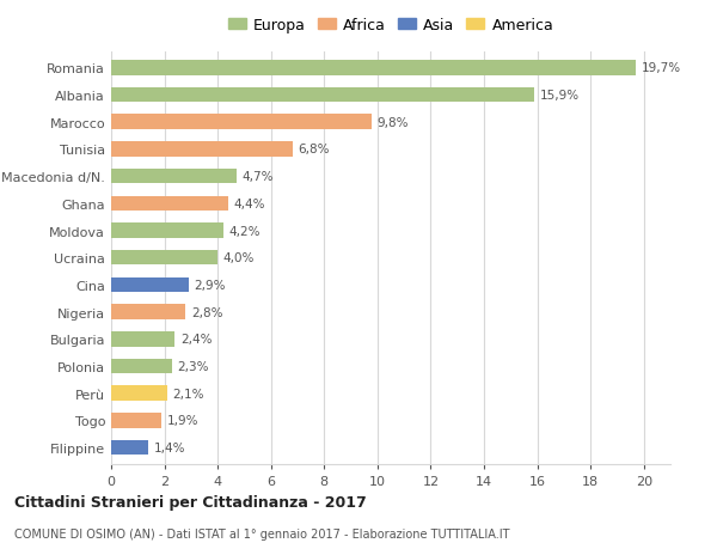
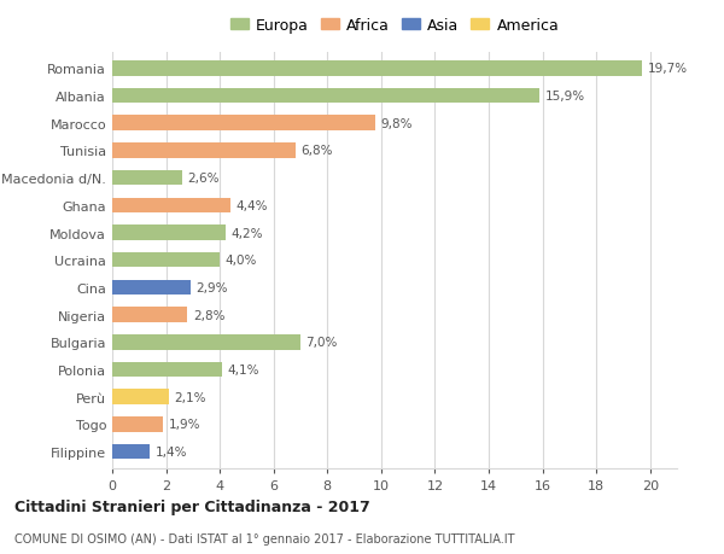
Macedonia d/N.: 4,7% -> 2,6%
Bulgaria: 2,4% -> 7,0%
Polonia: 2,3% -> 4,1%
